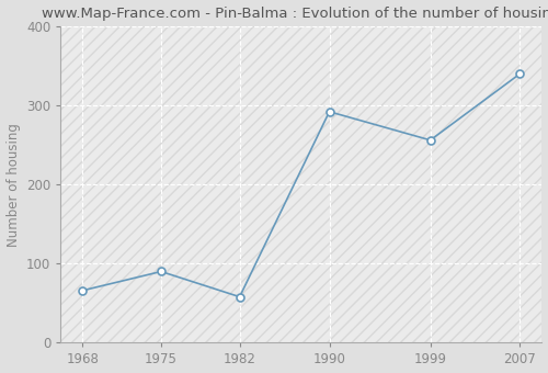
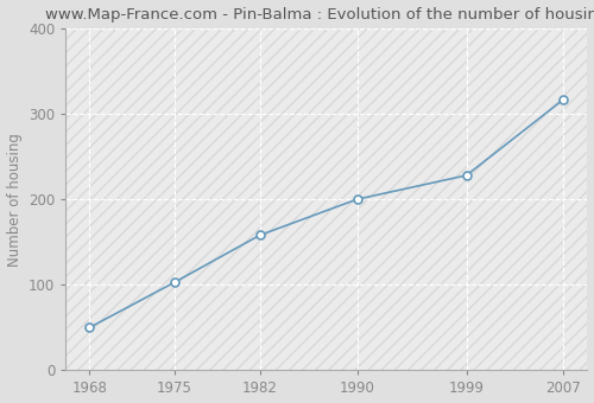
1968: 66 -> 50
1975: 90 -> 103
1982: 58 -> 158
1990: 292 -> 200
1999: 256 -> 228
2007: 340 -> 317
